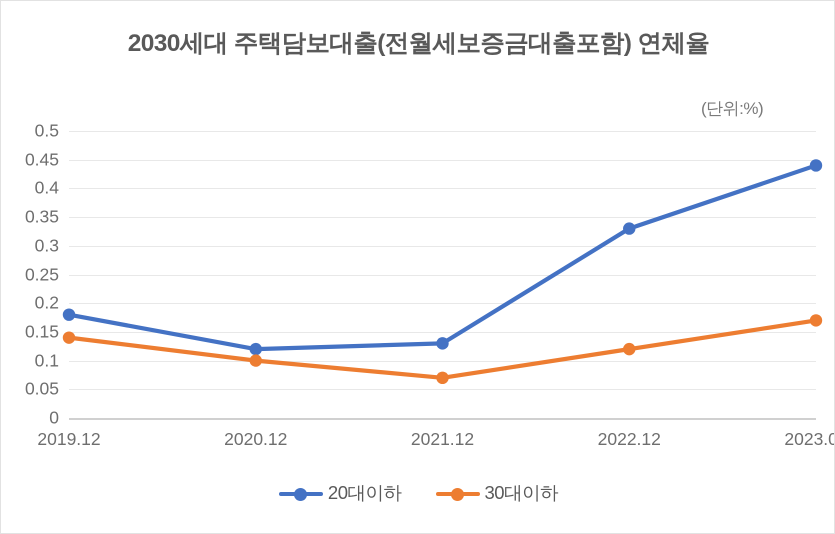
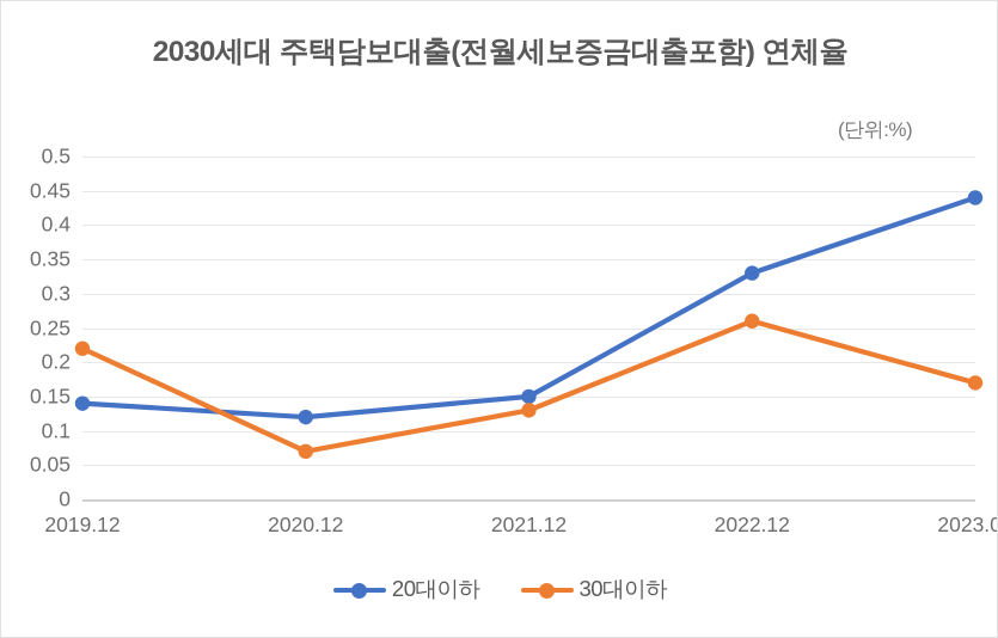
20대이하/2019.12: 0.18 -> 0.14
30대이하/2019.12: 0.14 -> 0.22
30대이하/2020.12: 0.10 -> 0.07
20대이하/2021.12: 0.13 -> 0.15
30대이하/2021.12: 0.07 -> 0.13
30대이하/2022.12: 0.12 -> 0.26
